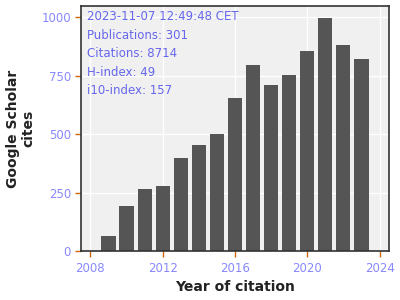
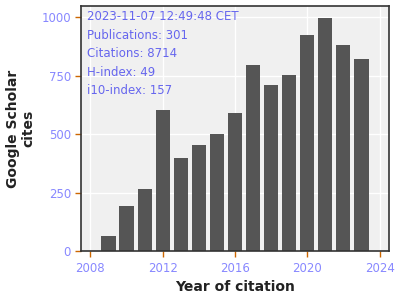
2012: 280 -> 605
2016: 655 -> 590
2020: 855 -> 925
